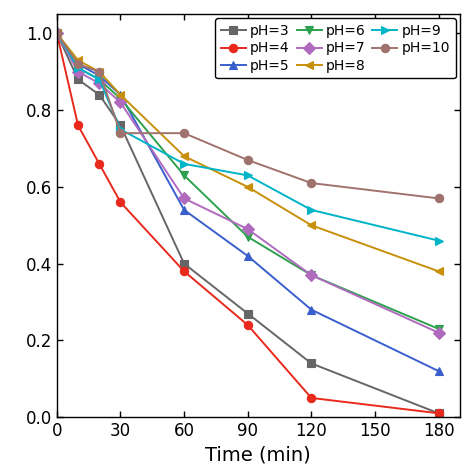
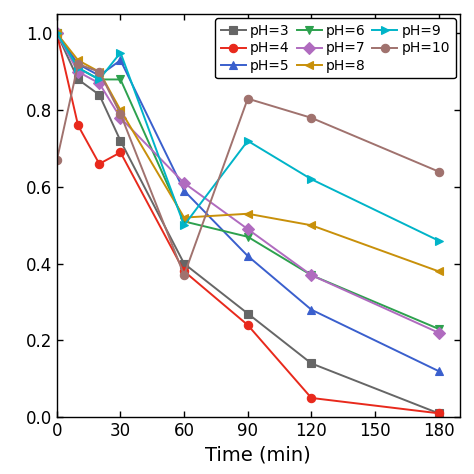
pH=10/0: 1.00 -> 0.67
pH=3/30: 0.76 -> 0.72
pH=4/30: 0.56 -> 0.69
pH=5/30: 0.84 -> 0.93
pH=6/30: 0.83 -> 0.88
pH=7/30: 0.82 -> 0.78
pH=8/30: 0.84 -> 0.80
pH=9/30: 0.75 -> 0.95
pH=10/30: 0.74 -> 0.79
pH=5/60: 0.54 -> 0.59
pH=6/60: 0.63 -> 0.51
pH=7/60: 0.57 -> 0.61
pH=8/60: 0.68 -> 0.52
pH=9/60: 0.66 -> 0.50
pH=10/60: 0.74 -> 0.37
pH=8/90: 0.60 -> 0.53
pH=9/90: 0.63 -> 0.72
pH=10/90: 0.67 -> 0.83
pH=9/120: 0.54 -> 0.62
pH=10/120: 0.61 -> 0.78
pH=10/180: 0.57 -> 0.64
